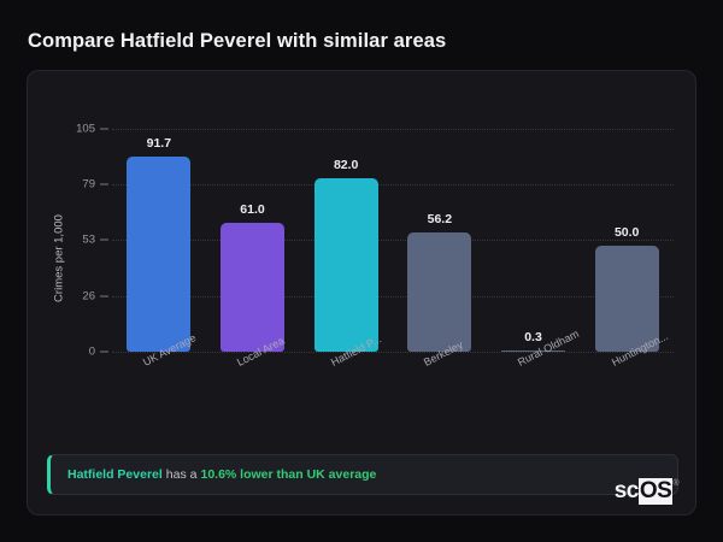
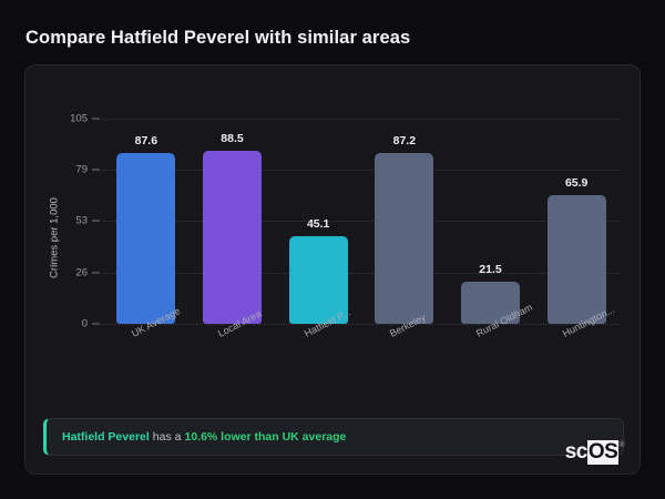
UK Average: 91.7 -> 87.6
Local Area: 61.0 -> 88.5
Hatfield P...: 82.0 -> 45.1
Berkeley: 56.2 -> 87.2
Rural Oldham: 0.3 -> 21.5
Huntington...: 50.0 -> 65.9
